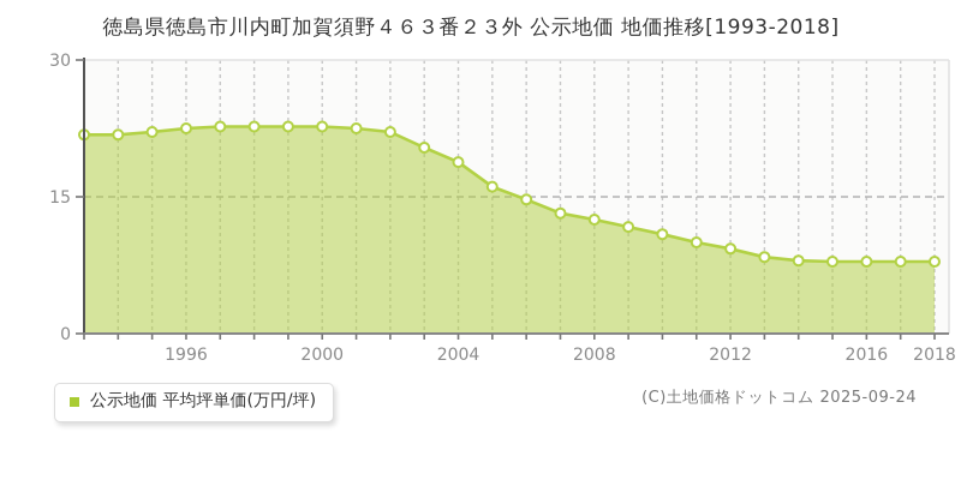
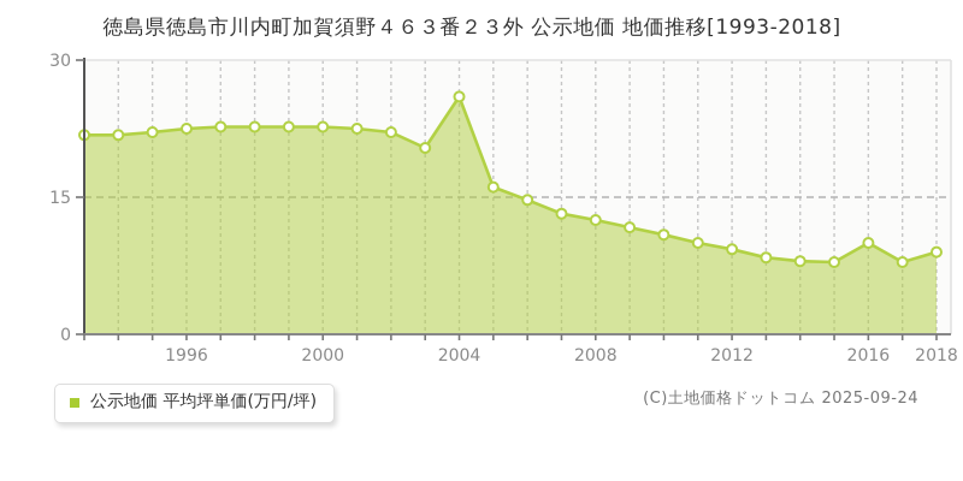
2004: 19 -> 26
2016: 8 -> 10
2018: 8 -> 9
